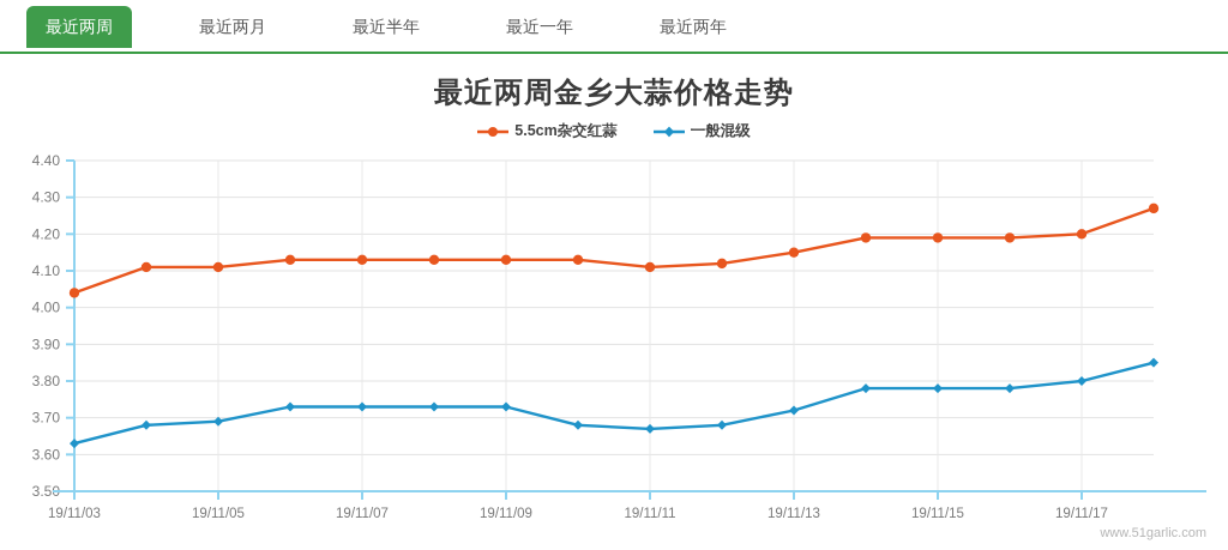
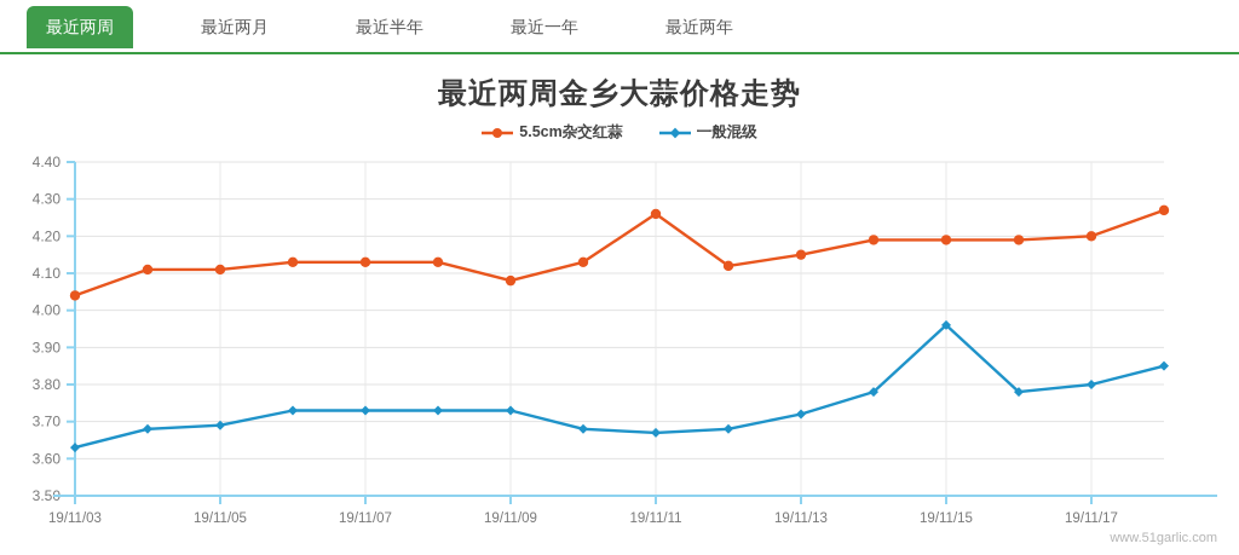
5.5cm杂交红蒜/19/11/09: 4.13 -> 4.08
5.5cm杂交红蒜/19/11/11: 4.11 -> 4.26
一般混级/19/11/15: 3.78 -> 3.96
